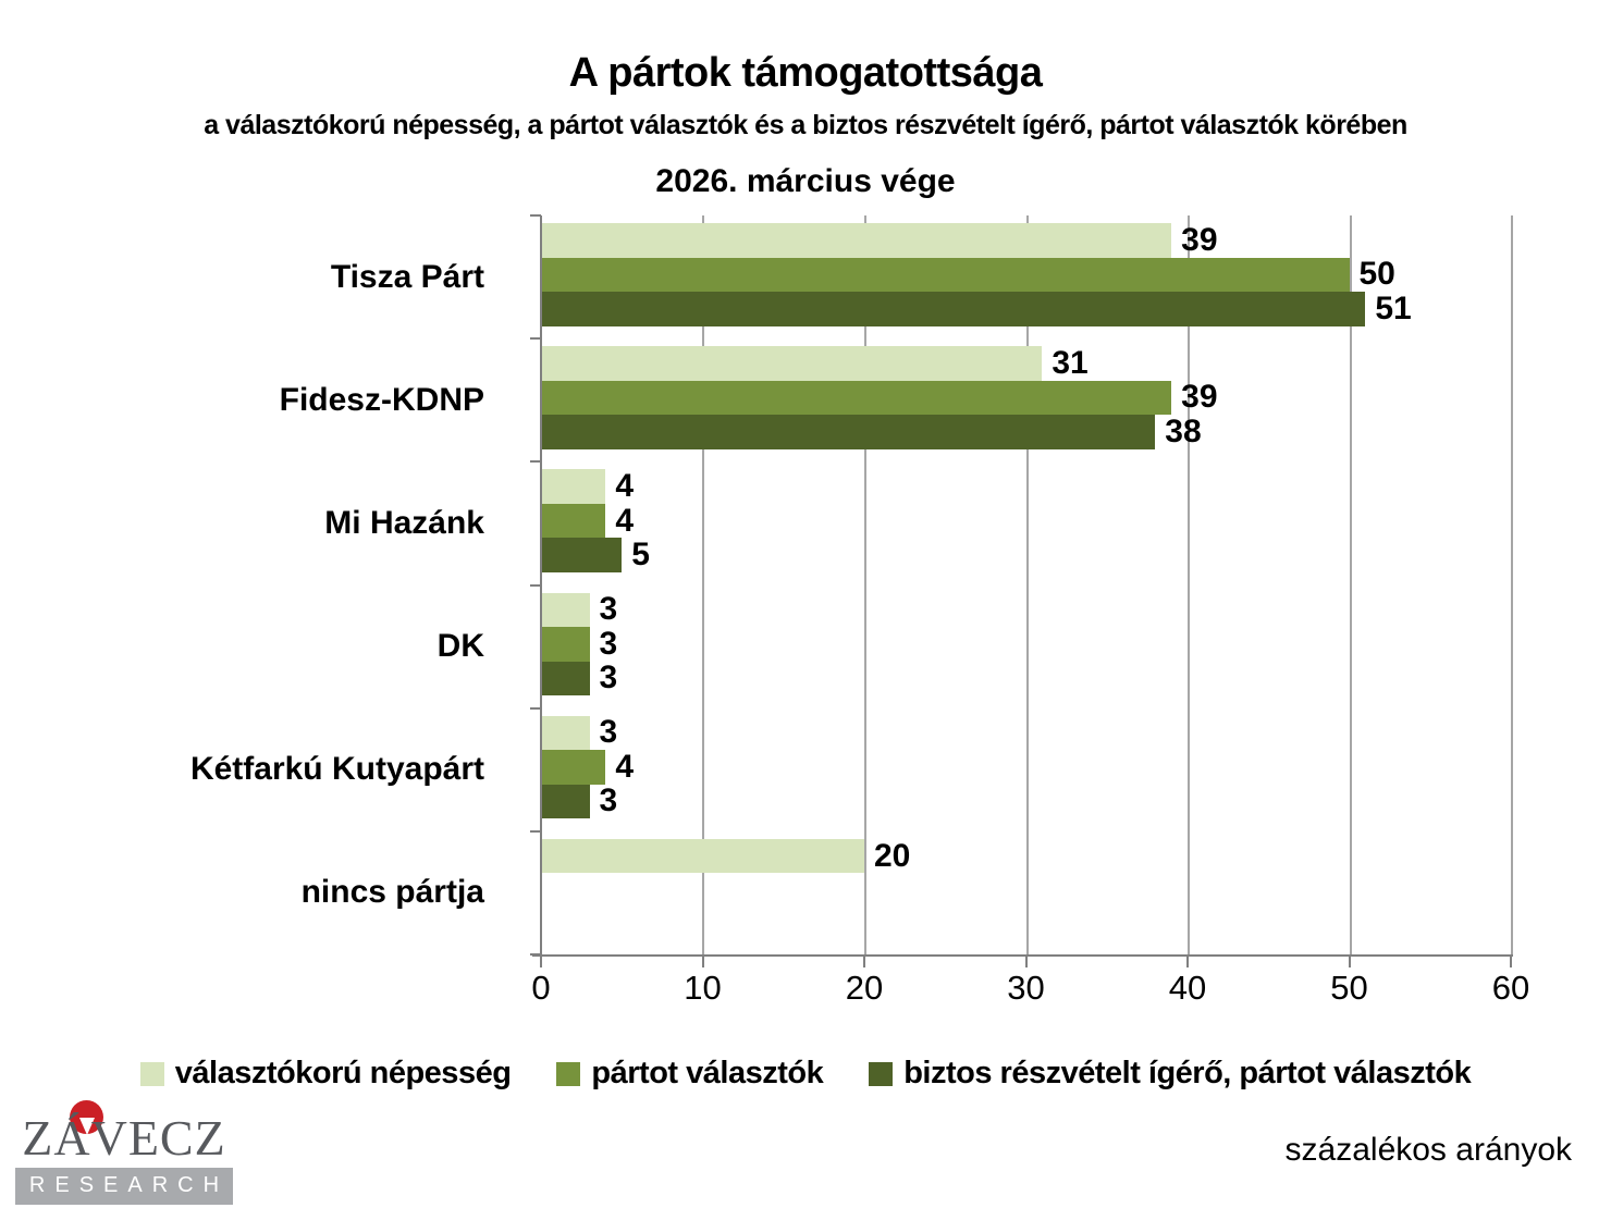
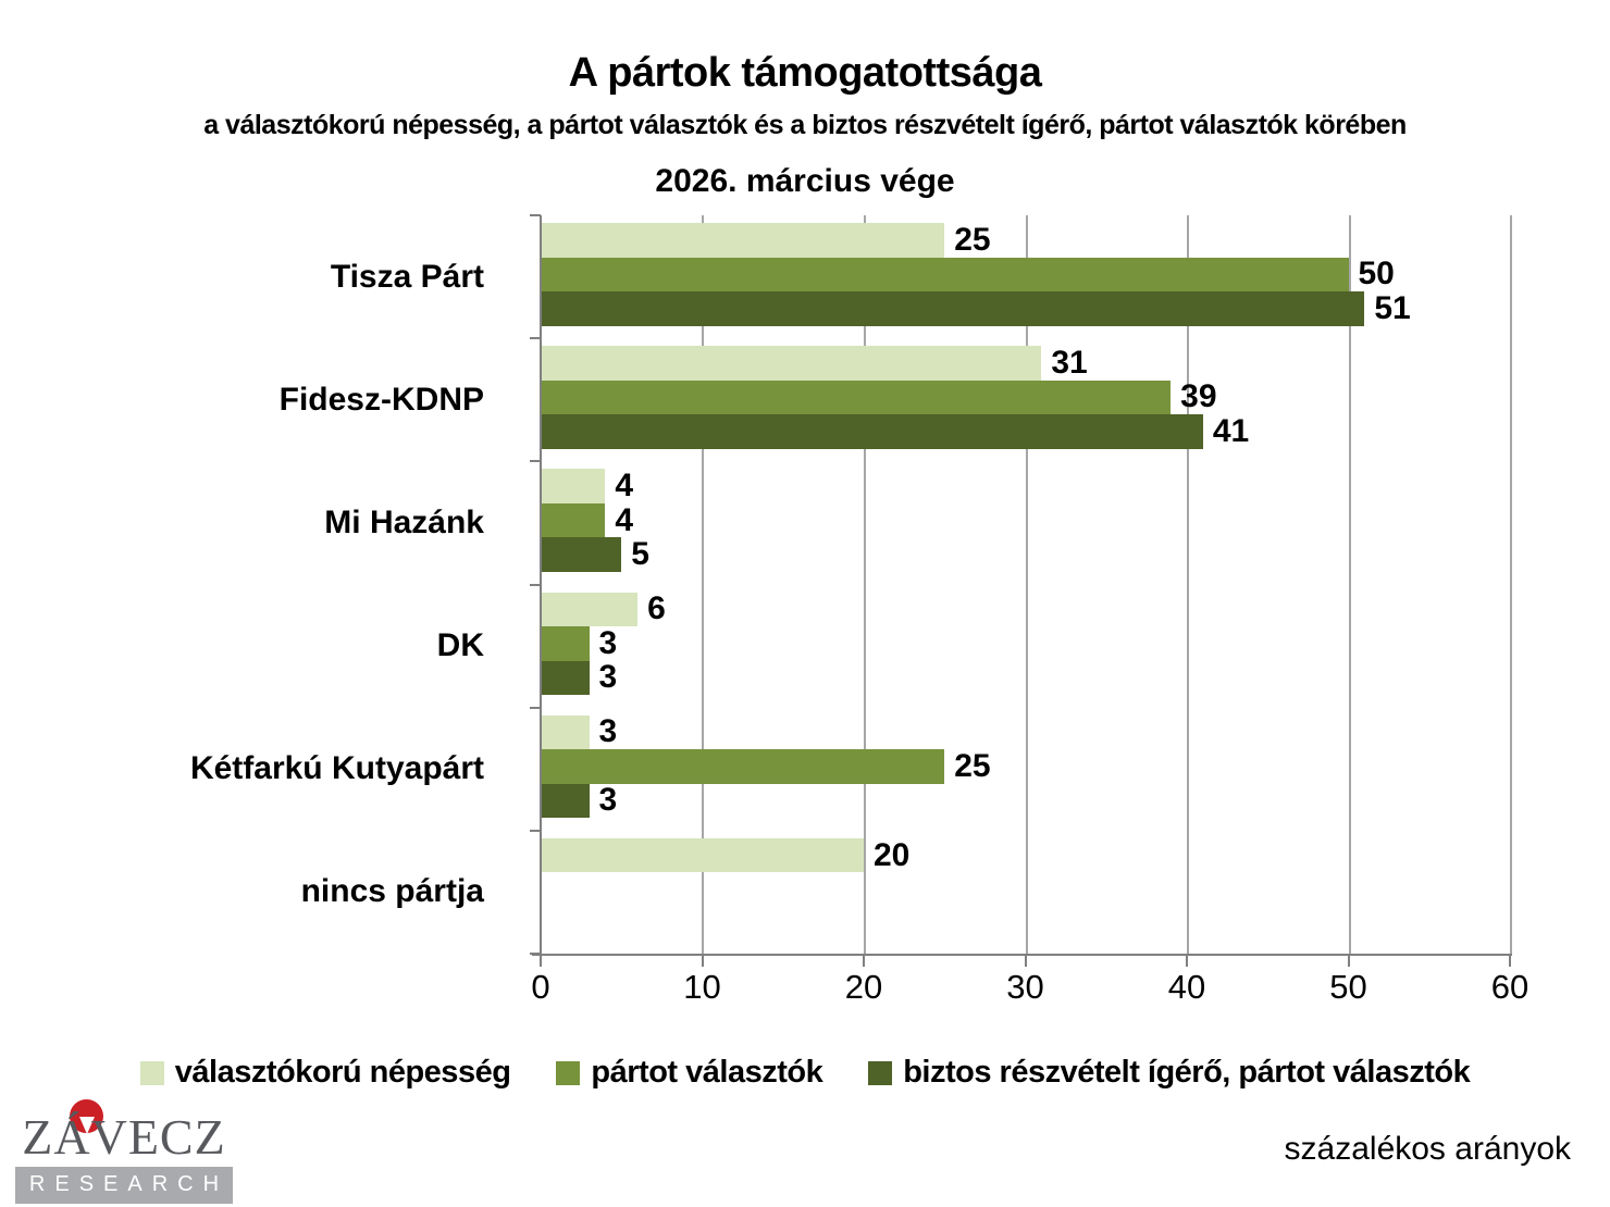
választókorú népesség/Tisza Párt: 39 -> 25
biztos részvételt ígérő, pártot választók/Fidesz-KDNP: 38 -> 41
választókorú népesség/DK: 3 -> 6
pártot választók/Kétfarkú Kutyapárt: 4 -> 25
